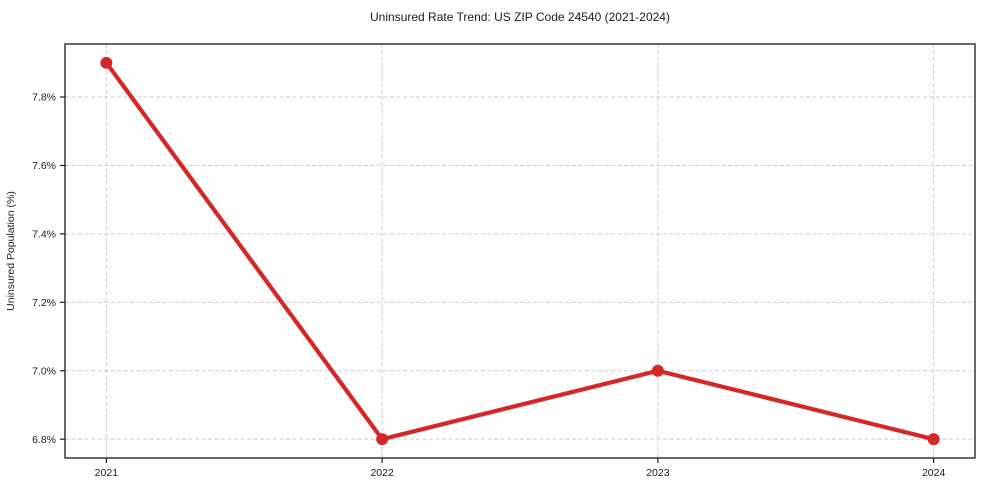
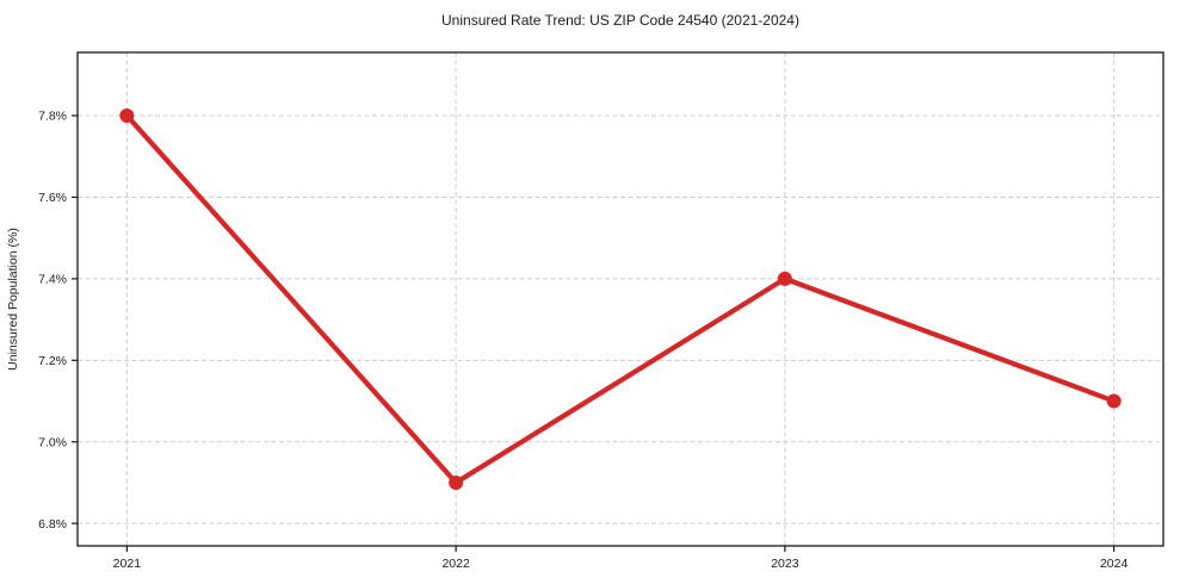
2021: 7.9% -> 7.8%
2022: 6.8% -> 6.9%
2023: 7.0% -> 7.4%
2024: 6.8% -> 7.1%
